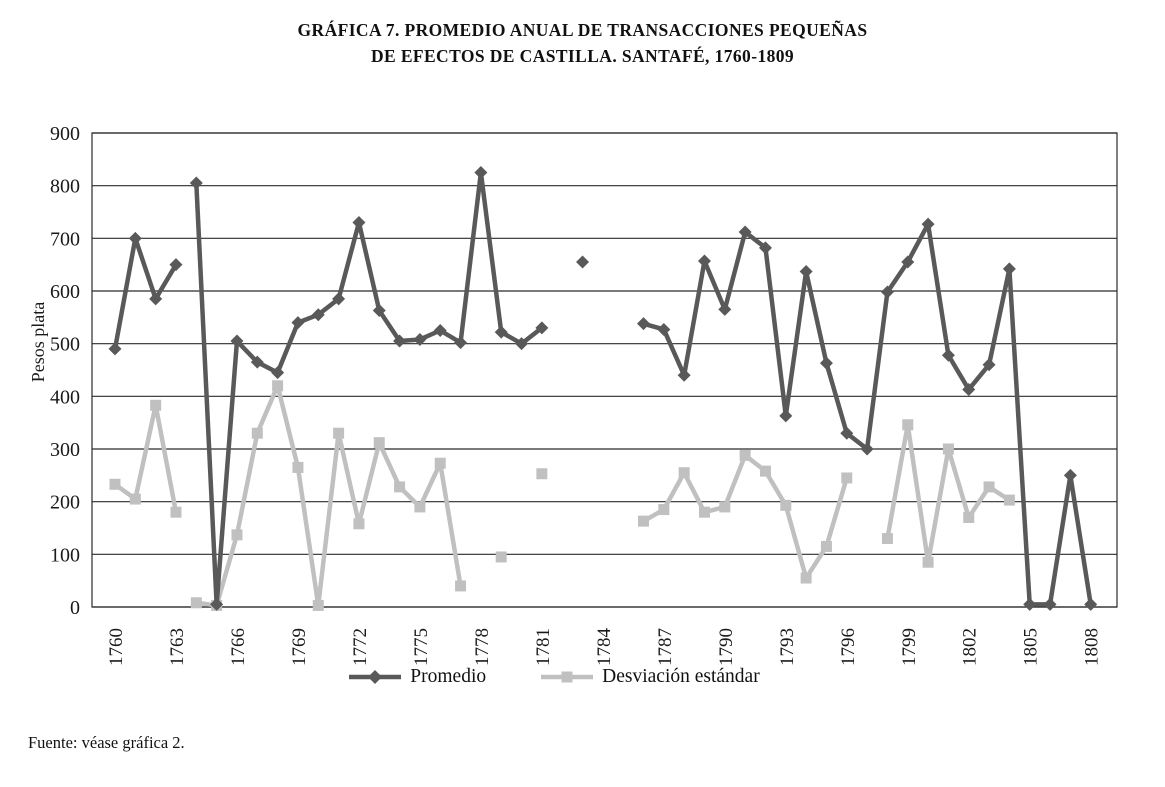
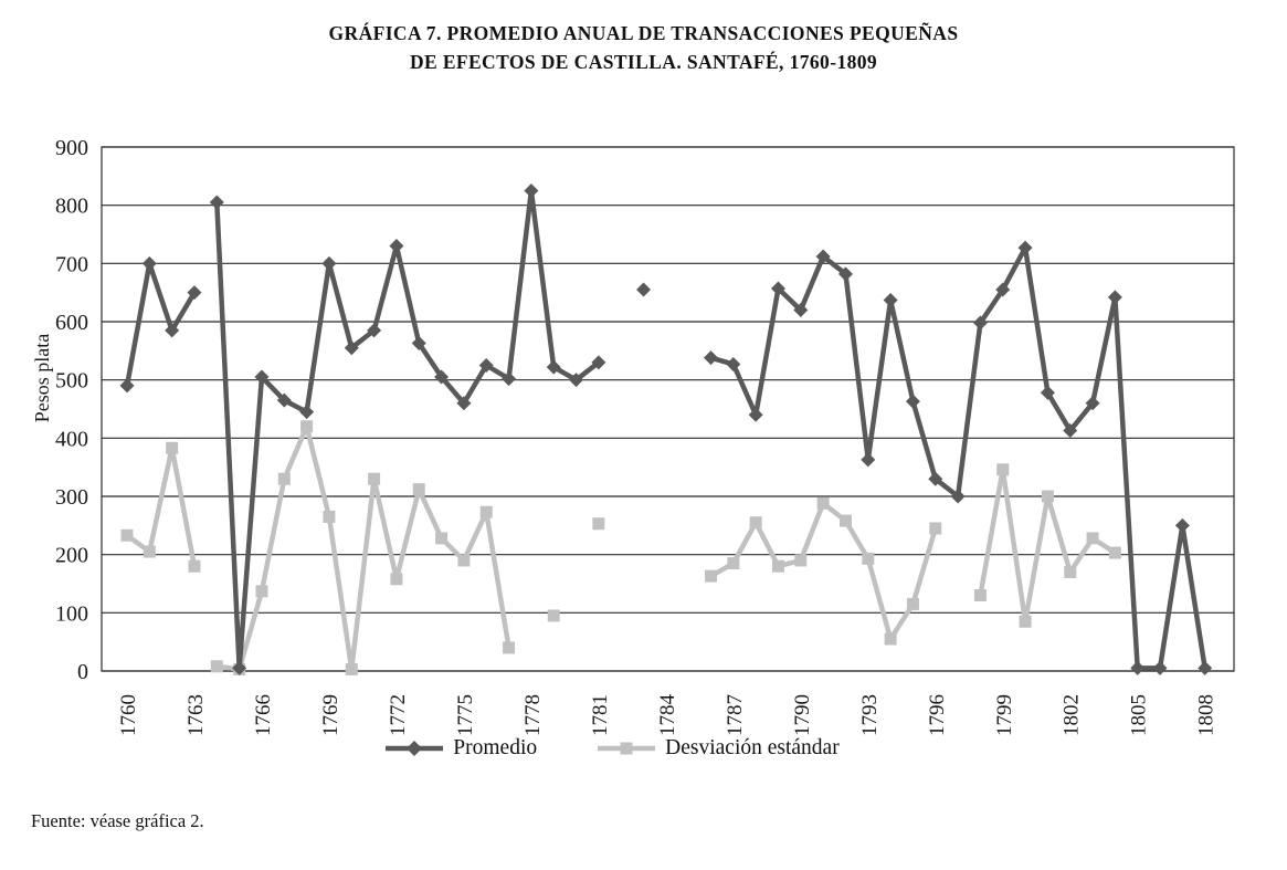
Promedio/1769: 540 -> 700
Promedio/1775: 510 -> 460
Promedio/1790: 560 -> 620
